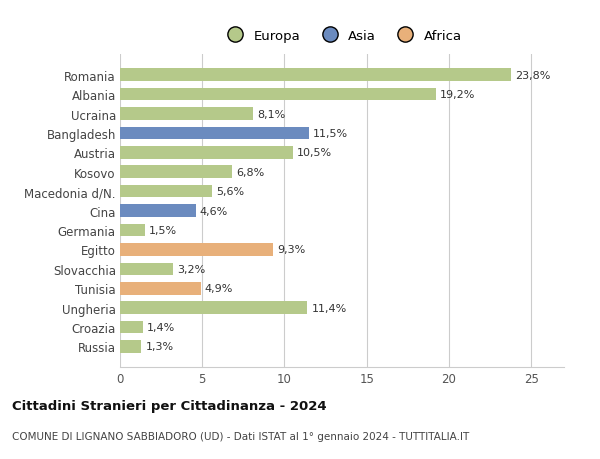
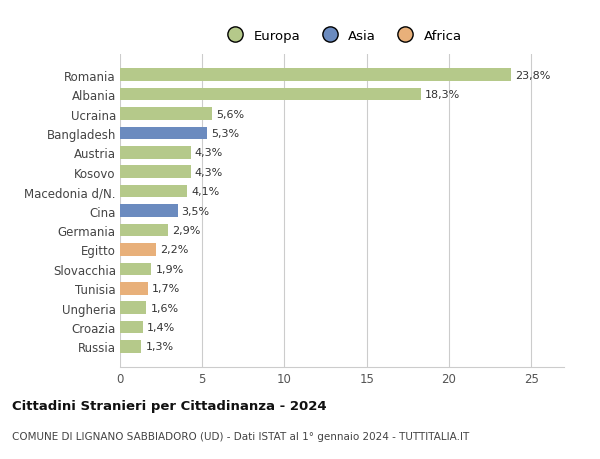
Albania: 19,2% -> 18,3%
Ucraina: 8,1% -> 5,6%
Bangladesh: 11,5% -> 5,3%
Austria: 10,5% -> 4,3%
Kosovo: 6,8% -> 4,3%
Macedonia d/N.: 5,6% -> 4,1%
Cina: 4,6% -> 3,5%
Germania: 1,5% -> 2,9%
Egitto: 9,3% -> 2,2%
Slovacchia: 3,2% -> 1,9%
Tunisia: 4,9% -> 1,7%
Ungheria: 11,4% -> 1,6%
